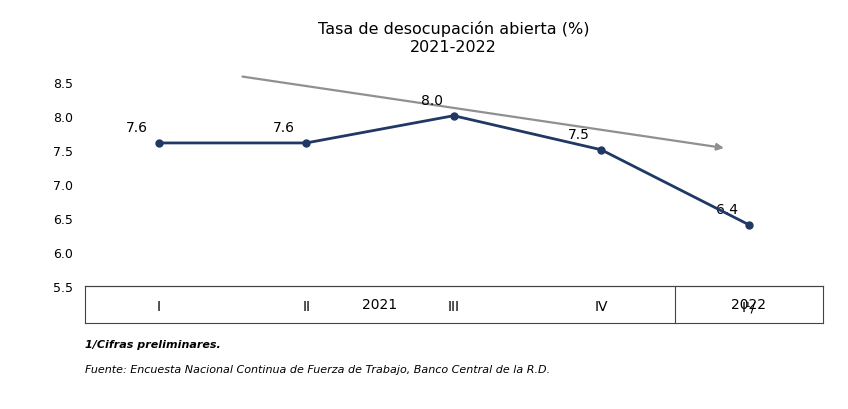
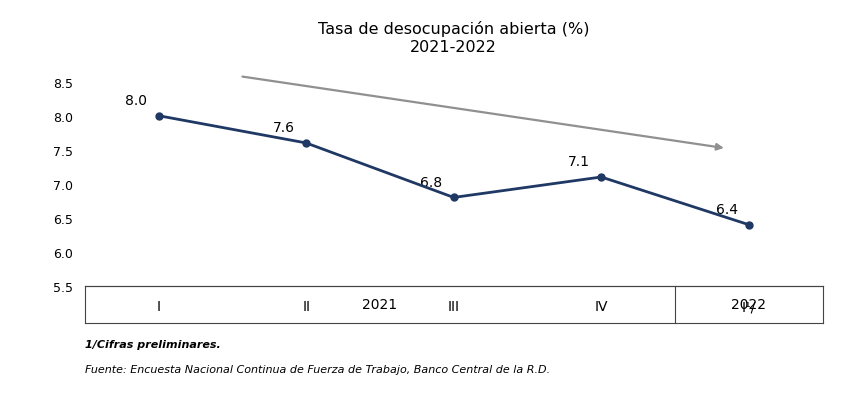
I: 7.6 -> 8.0
III: 8.0 -> 6.8
IV: 7.5 -> 7.1
